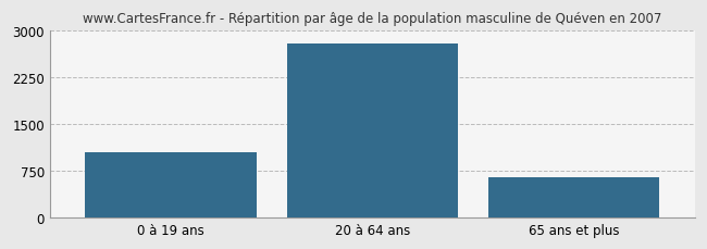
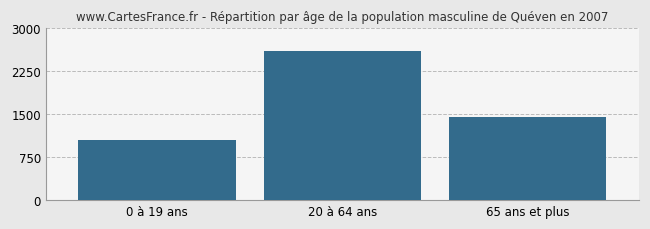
20 à 64 ans: 2800 -> 2600
65 ans et plus: 650 -> 1460
